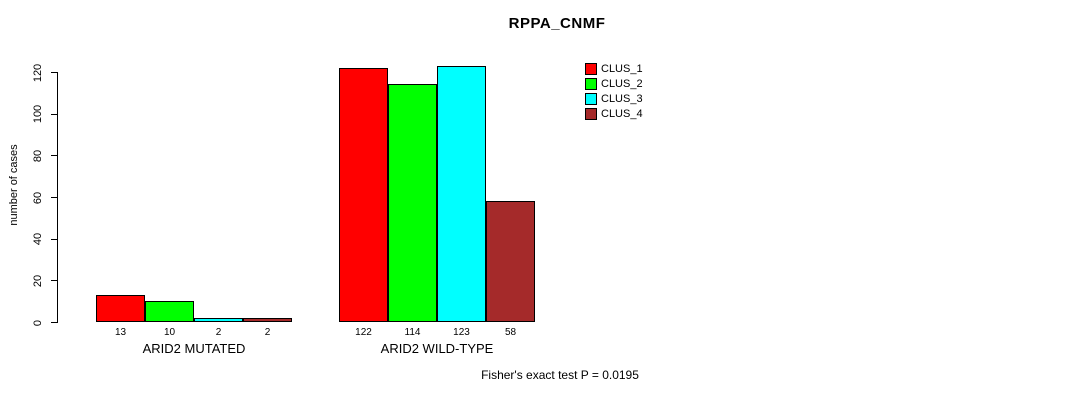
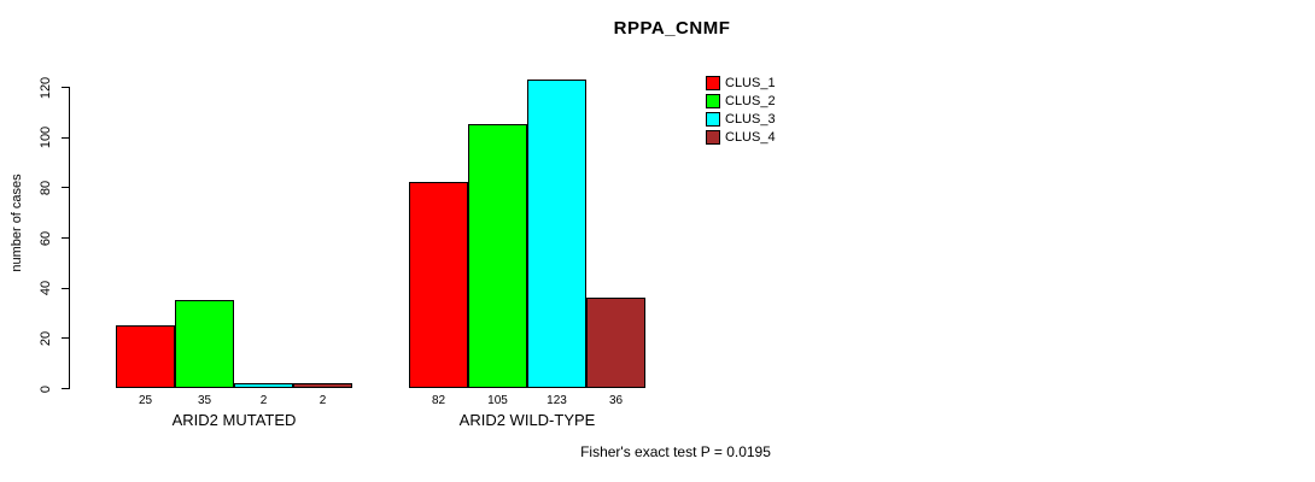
CLUS_1/ARID2 MUTATED: 13 -> 25
CLUS_2/ARID2 MUTATED: 10 -> 35
CLUS_1/ARID2 WILD-TYPE: 122 -> 82
CLUS_2/ARID2 WILD-TYPE: 114 -> 105
CLUS_4/ARID2 WILD-TYPE: 58 -> 36
